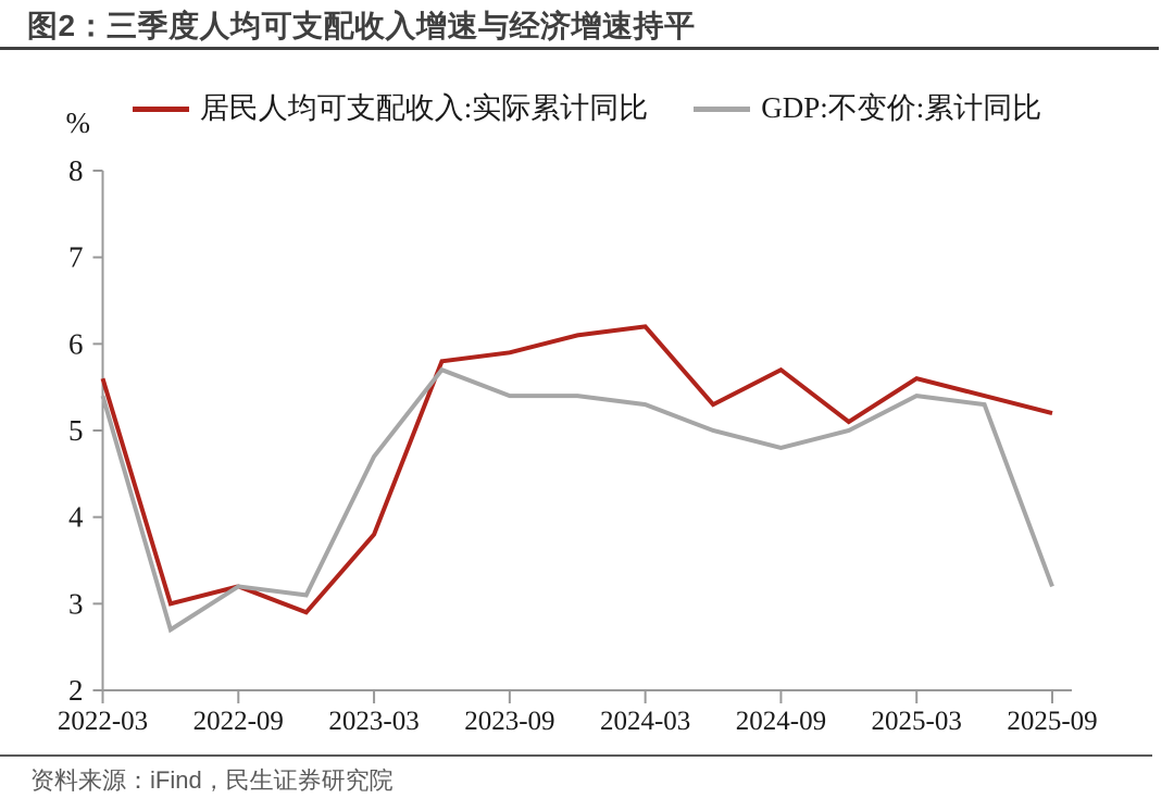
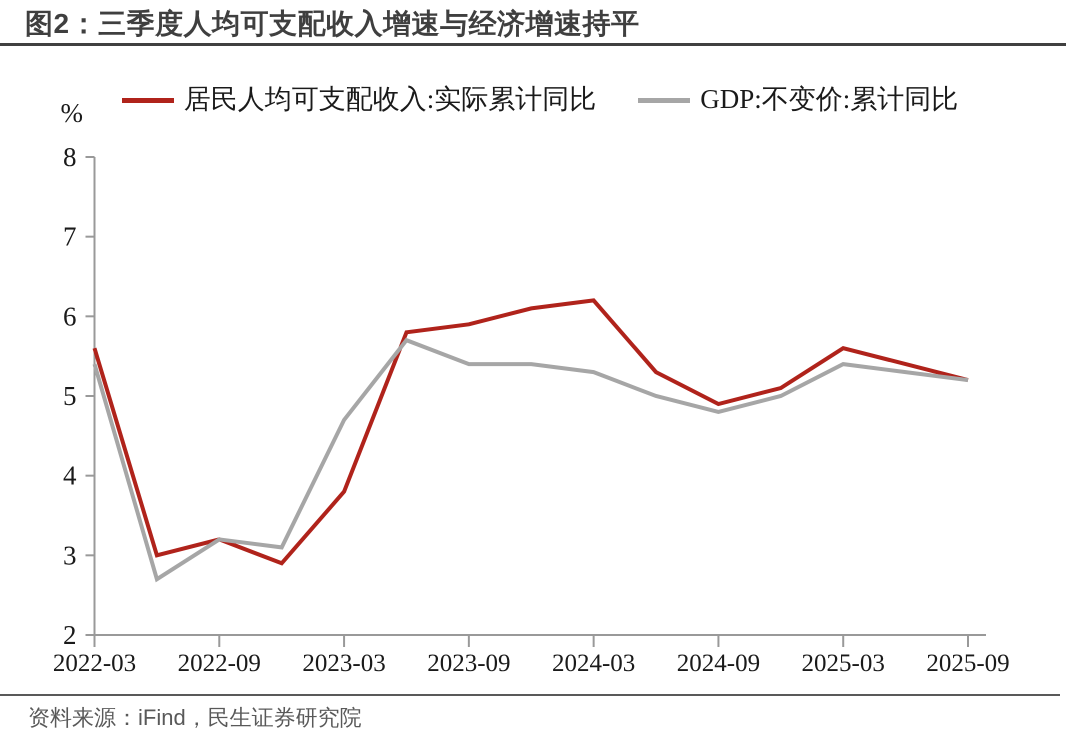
居民人均可支配收入:实际累计同比/2024-09: 5.7 -> 4.9
GDP:不变价:累计同比/2025-09: 3.2 -> 5.2
